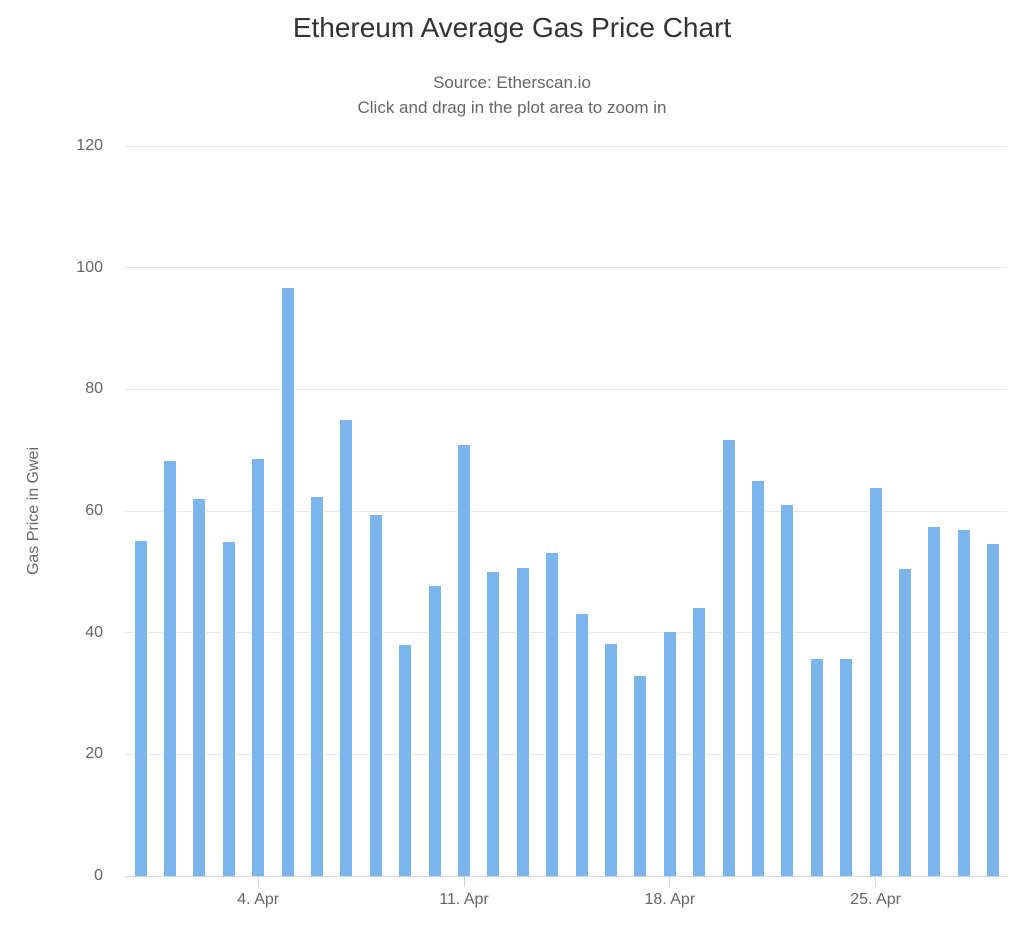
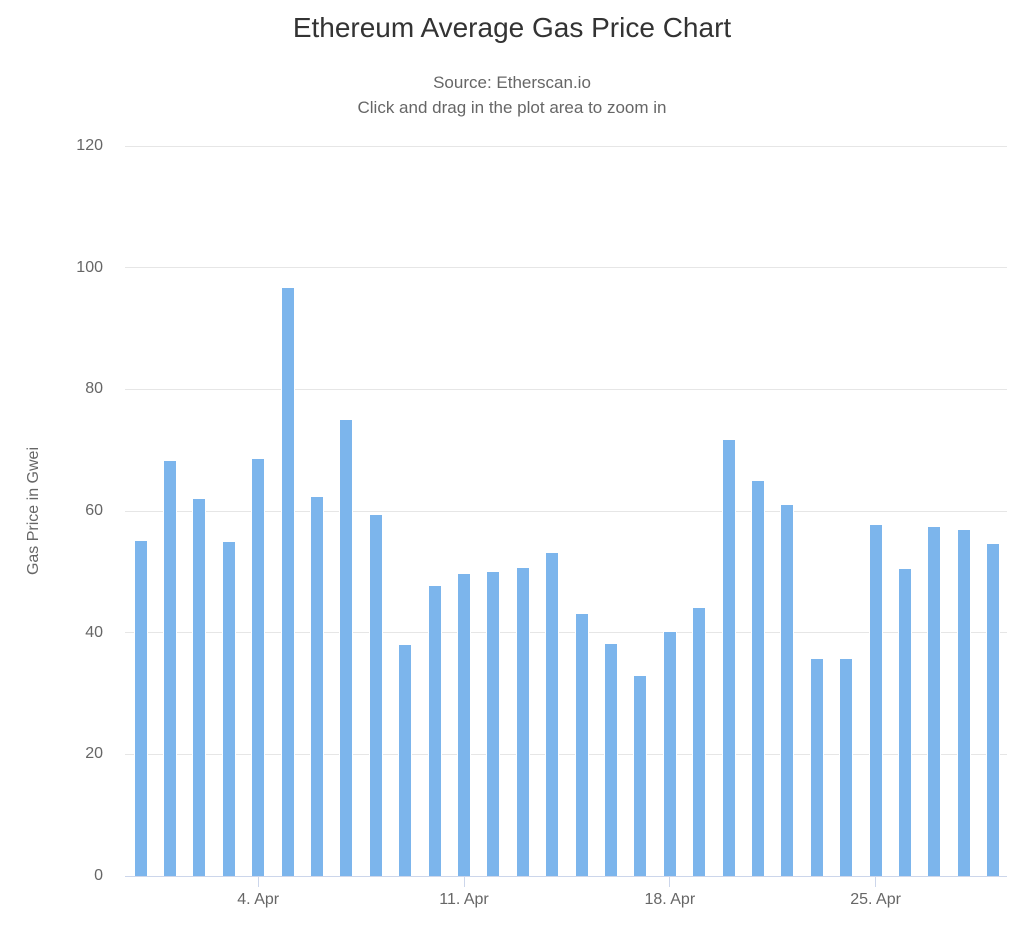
11. Apr: 71 -> 50
25. Apr: 64 -> 58
